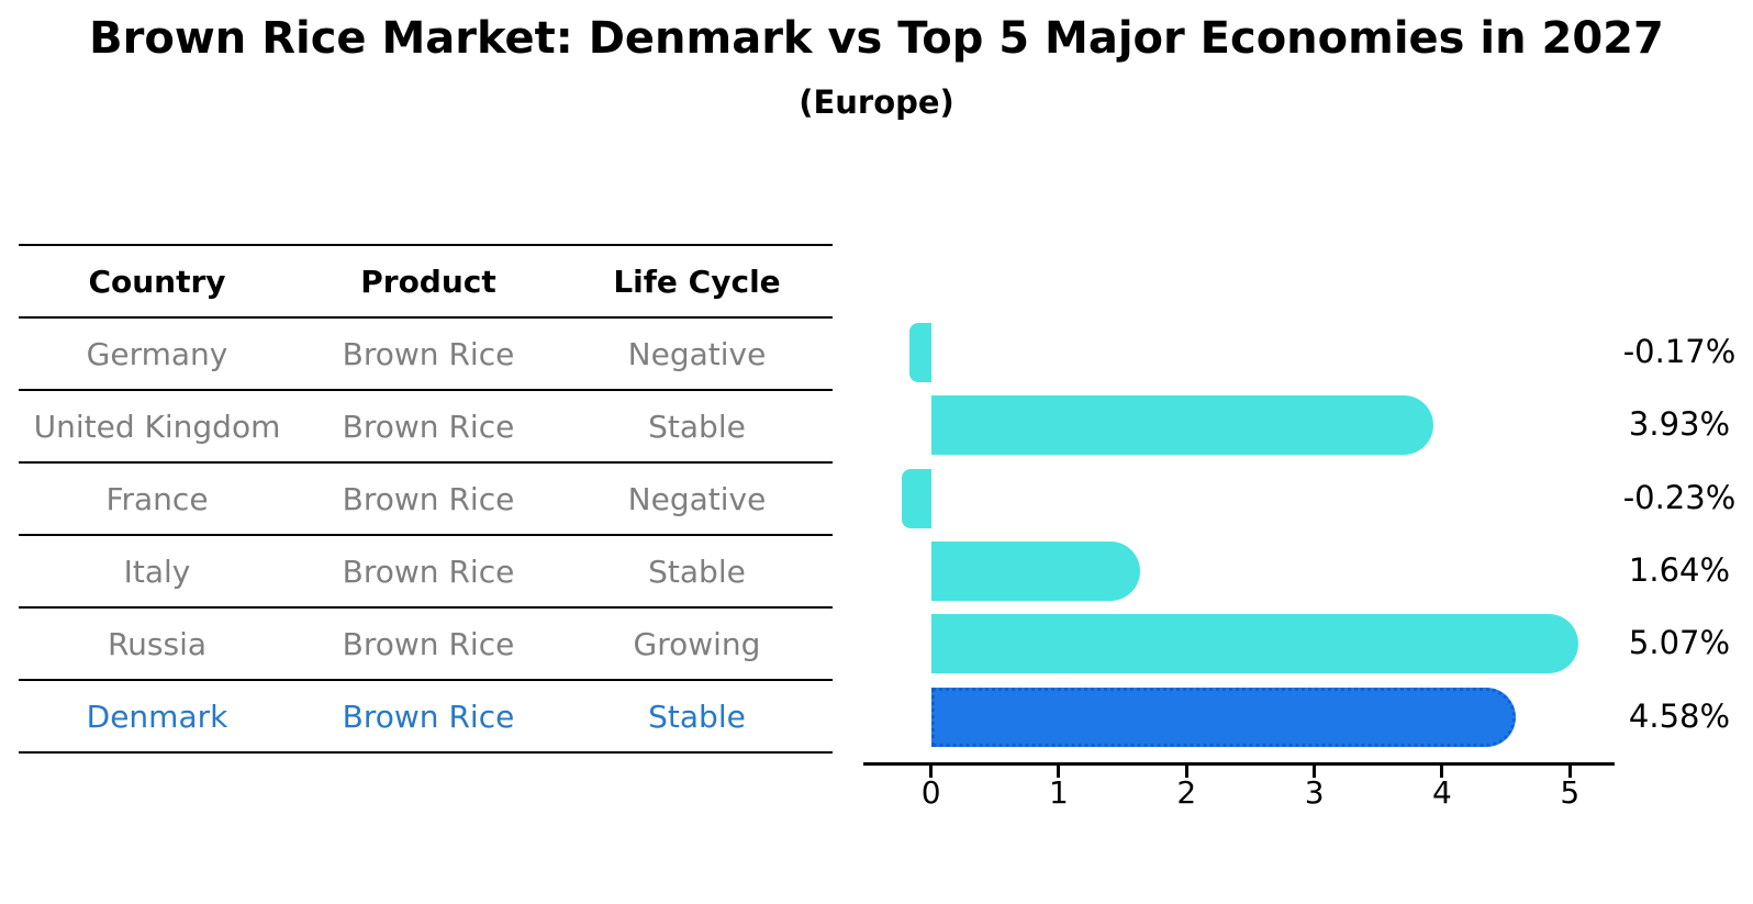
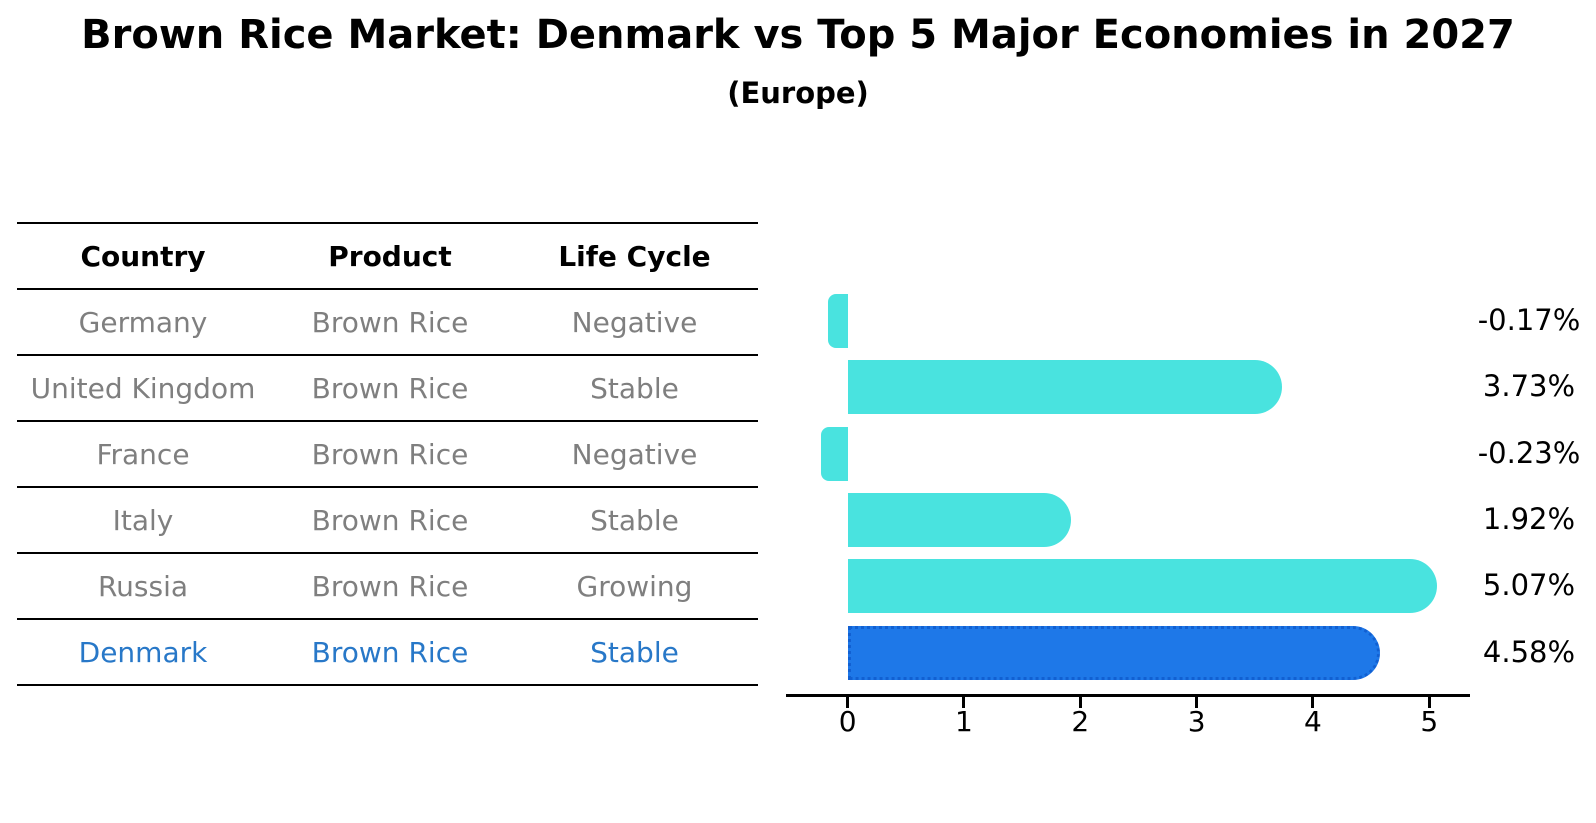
United Kingdom: 3.93% -> 3.73%
Italy: 1.64% -> 1.92%
